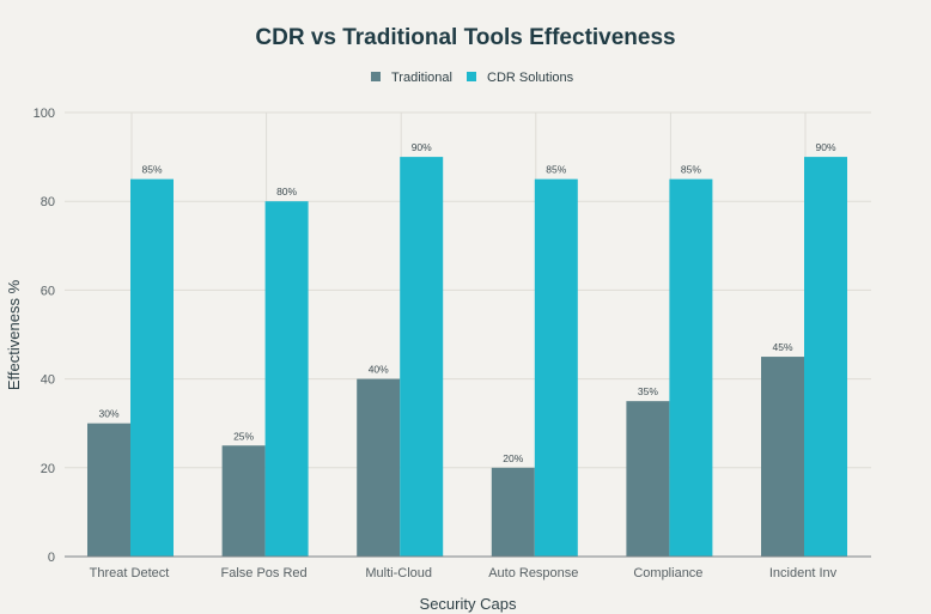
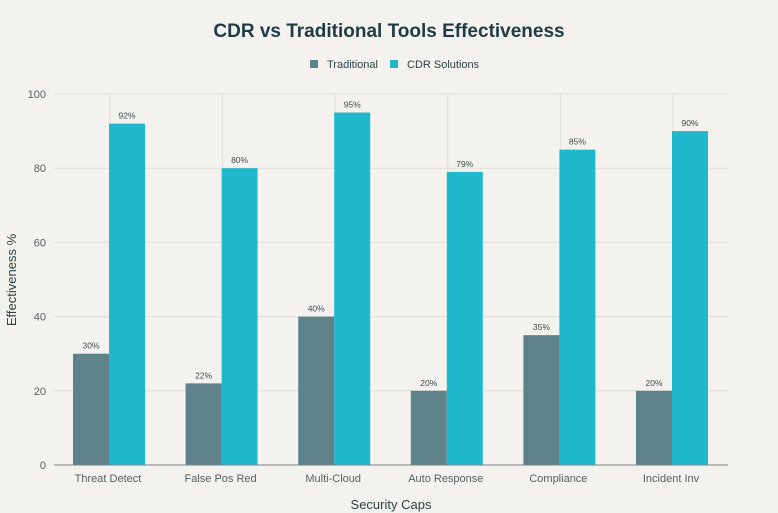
CDR Solutions/Threat Detect: 85% -> 92%
Traditional/False Pos Red: 25% -> 22%
CDR Solutions/Multi-Cloud: 90% -> 95%
CDR Solutions/Auto Response: 85% -> 79%
Traditional/Incident Inv: 45% -> 20%
